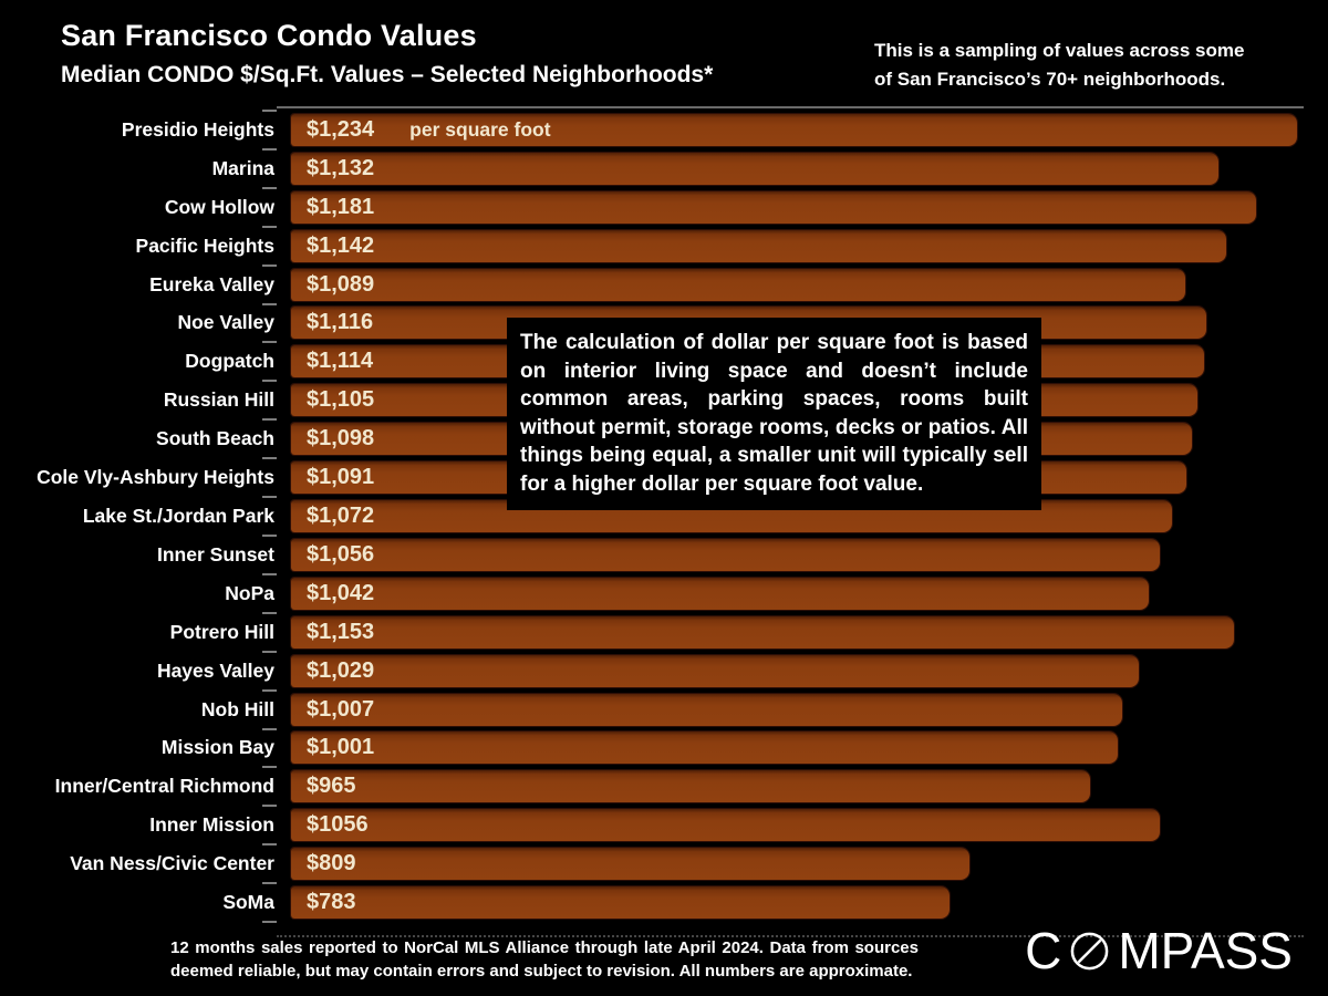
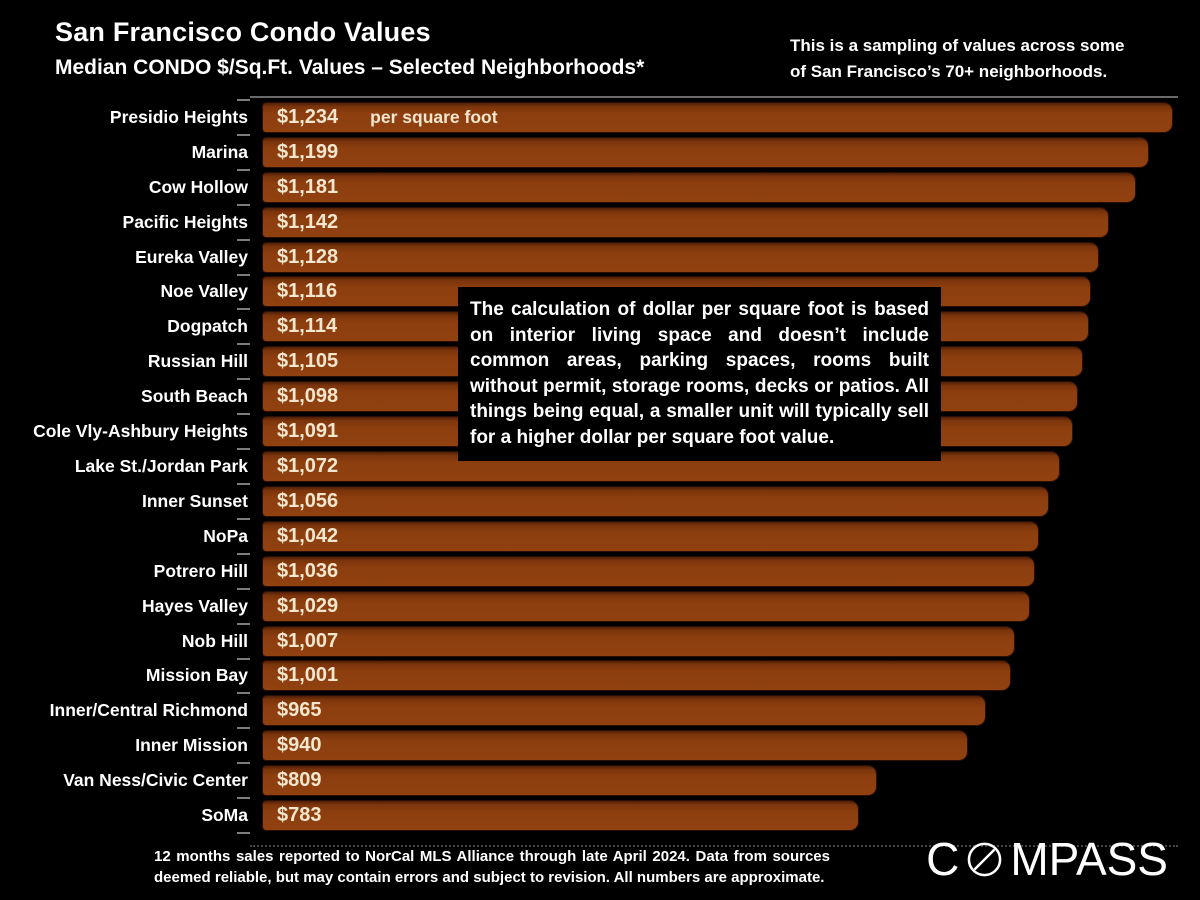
Marina: $1,132 -> $1,199
Eureka Valley: $1,089 -> $1,128
Potrero Hill: $1,153 -> $1,036
Inner Mission: $1056 -> $940
